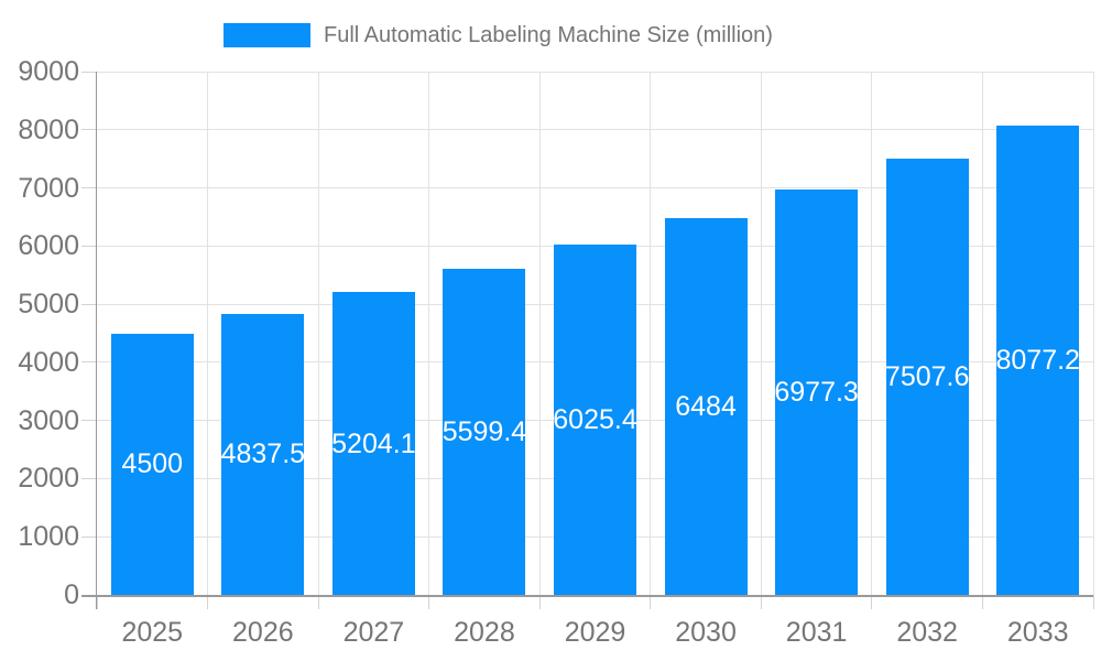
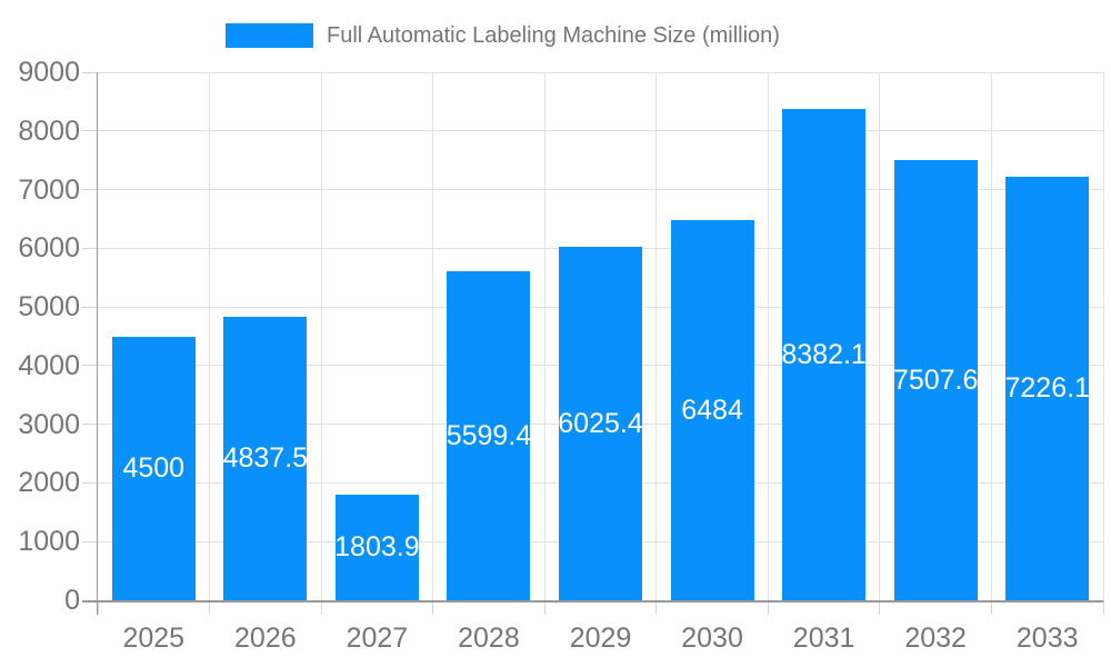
2027: 5204.1 -> 1803.9
2031: 6977.3 -> 8382.1
2033: 8077.2 -> 7226.1
